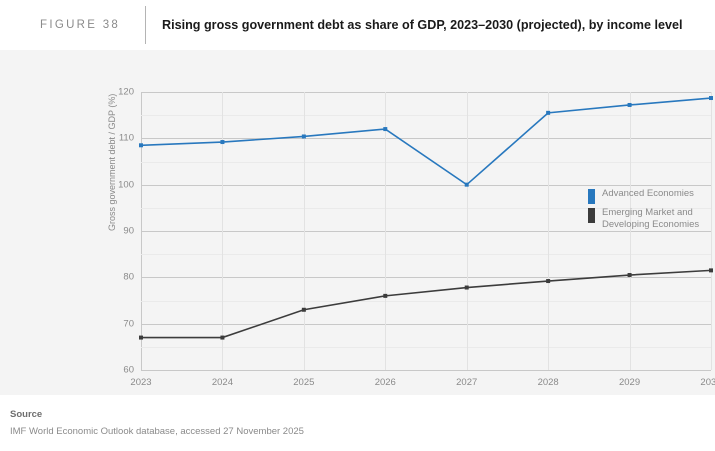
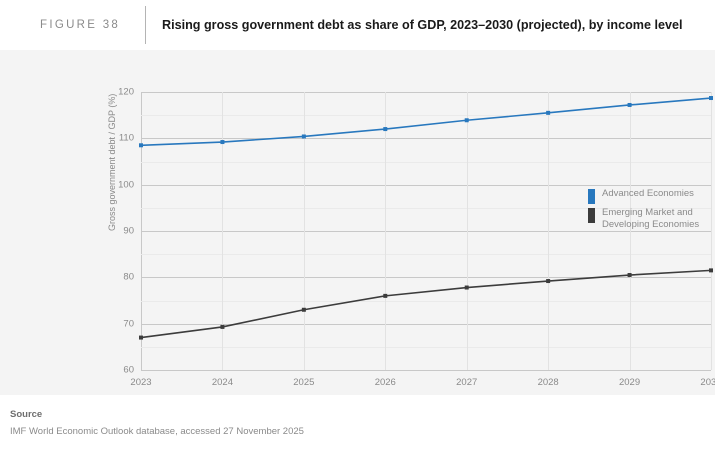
Emerging Market and Developing Economies/2024: 67 -> 69
Advanced Economies/2027: 100 -> 114
